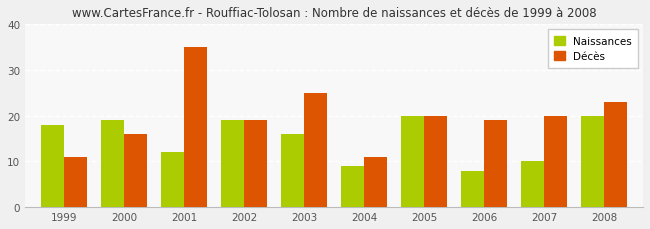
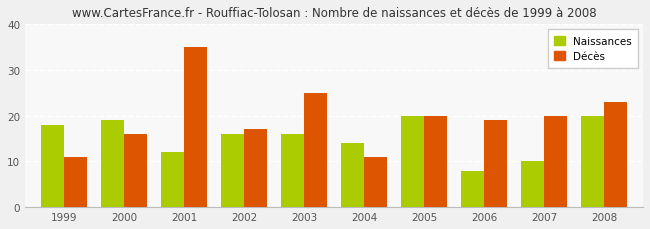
Naissances/2002: 19 -> 16
Décès/2002: 19 -> 17
Naissances/2004: 9 -> 14
